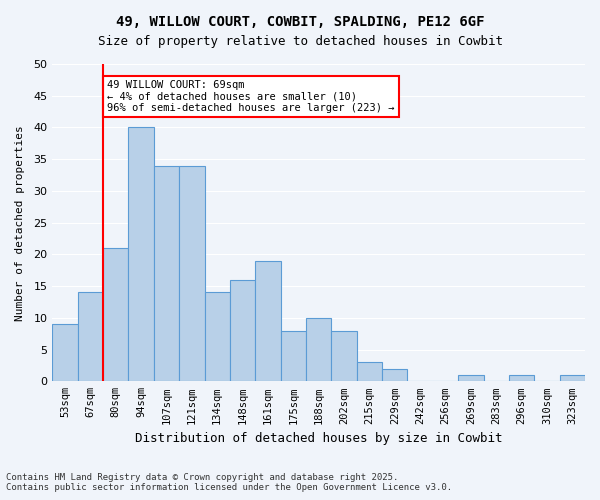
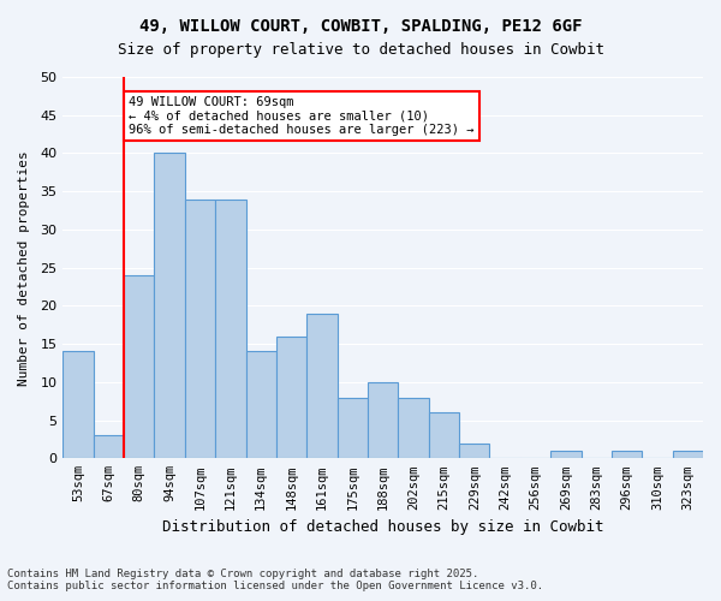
53sqm: 9 -> 14
67sqm: 14 -> 3
80sqm: 21 -> 24
215sqm: 3 -> 6
